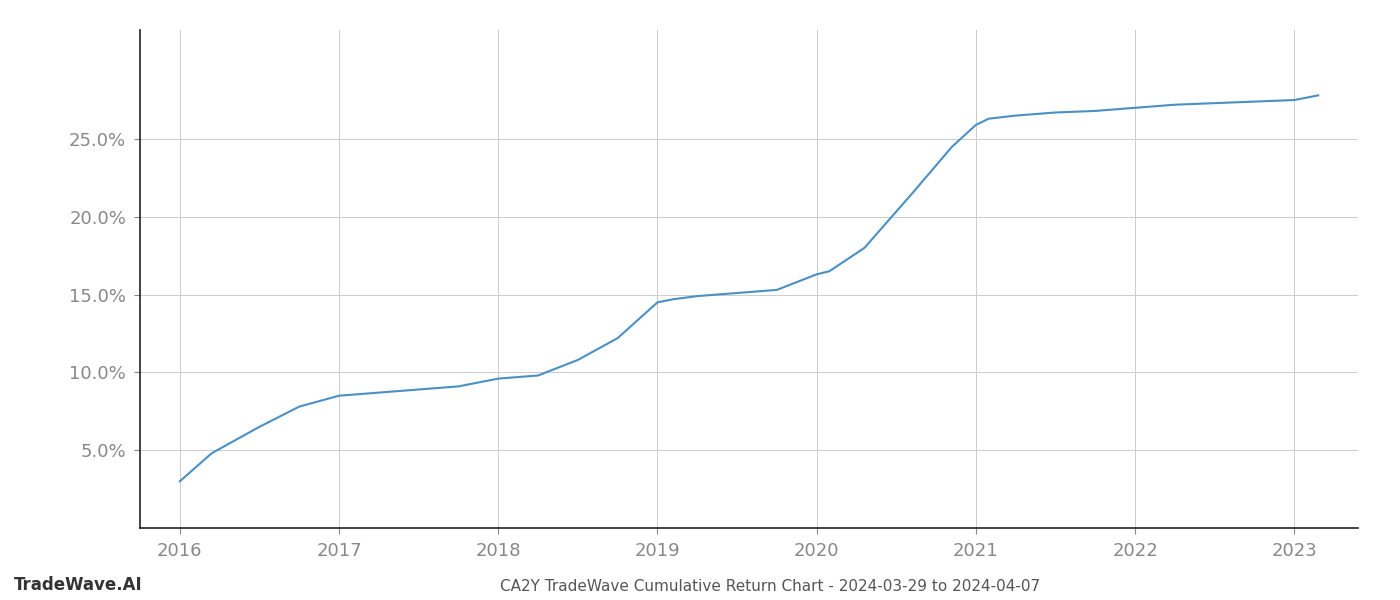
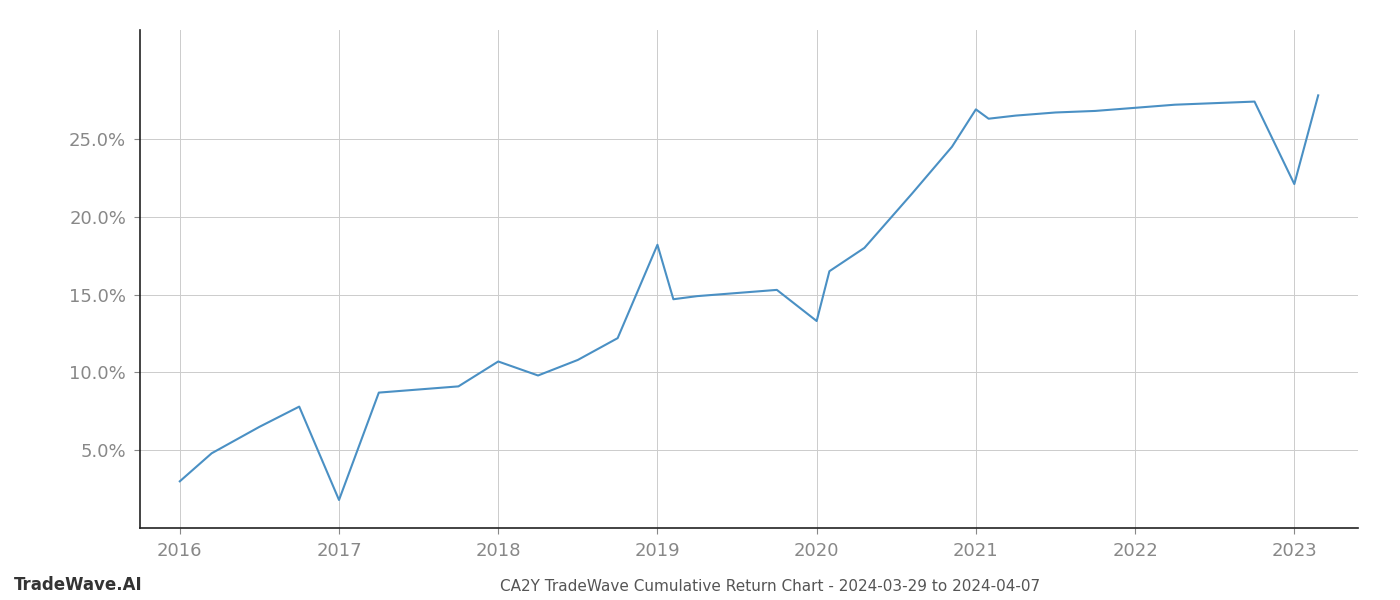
2017: 8.5% -> 1.8%
2018: 9.6% -> 10.7%
2019: 14.5% -> 18.2%
2020: 16.3% -> 13.3%
2021: 25.9% -> 26.9%
2023: 27.5% -> 22.1%
